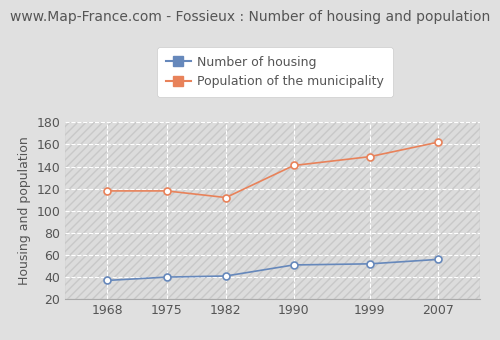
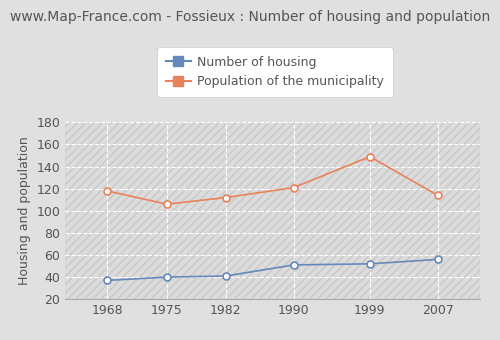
Population of the municipality/1975: 118 -> 106
Population of the municipality/1990: 141 -> 121
Population of the municipality/2007: 162 -> 114
